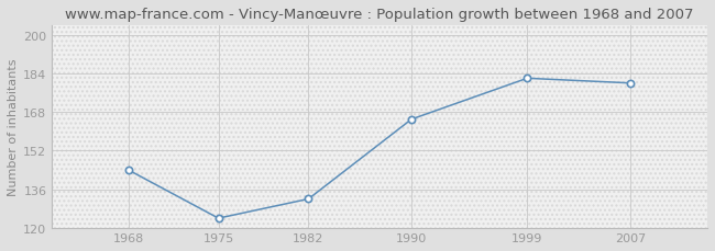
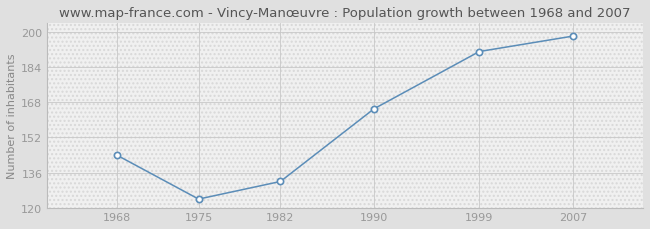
1999: 182 -> 191
2007: 180 -> 198
